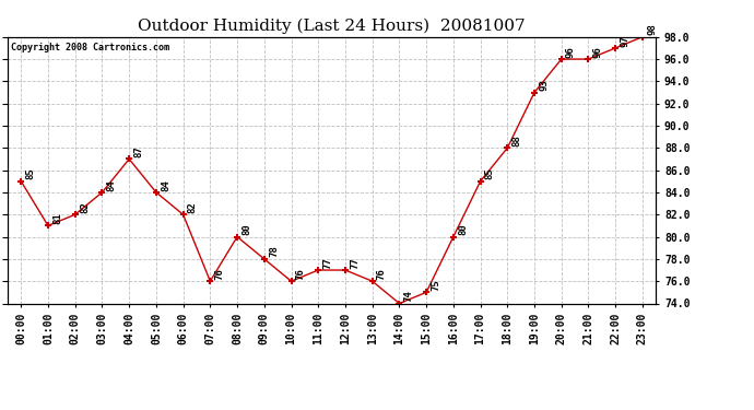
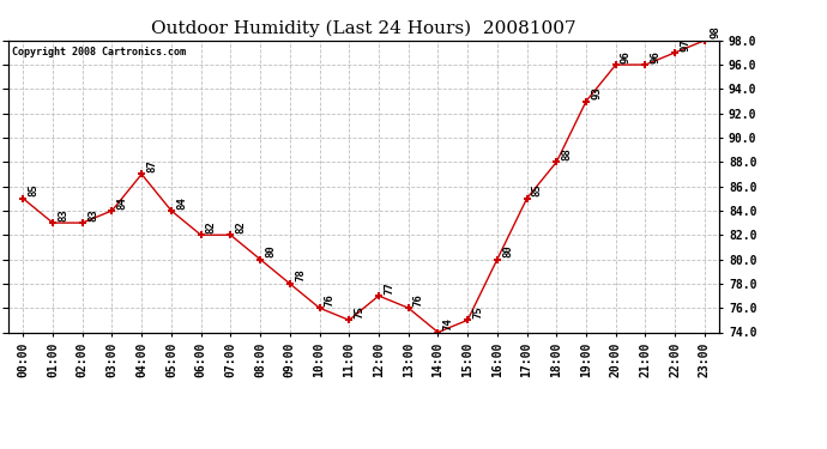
01:00: 81 -> 83
02:00: 82 -> 83
07:00: 76 -> 82
11:00: 77 -> 75
